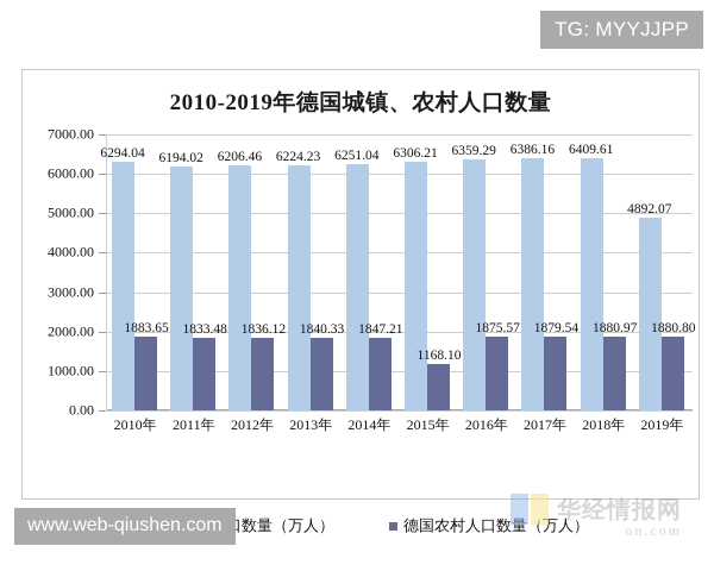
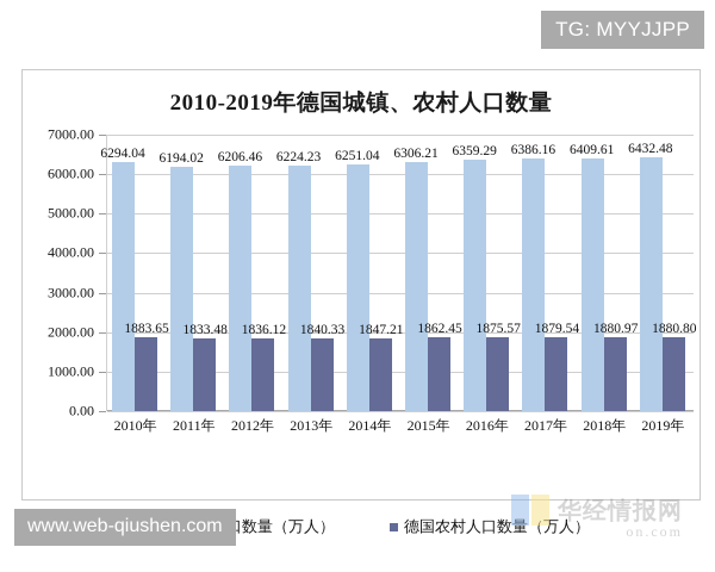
德国农村人口数量（万人）/2015年: 1168.10 -> 1862.45
德国城镇人口数量（万人）/2019年: 4892.07 -> 6432.48
